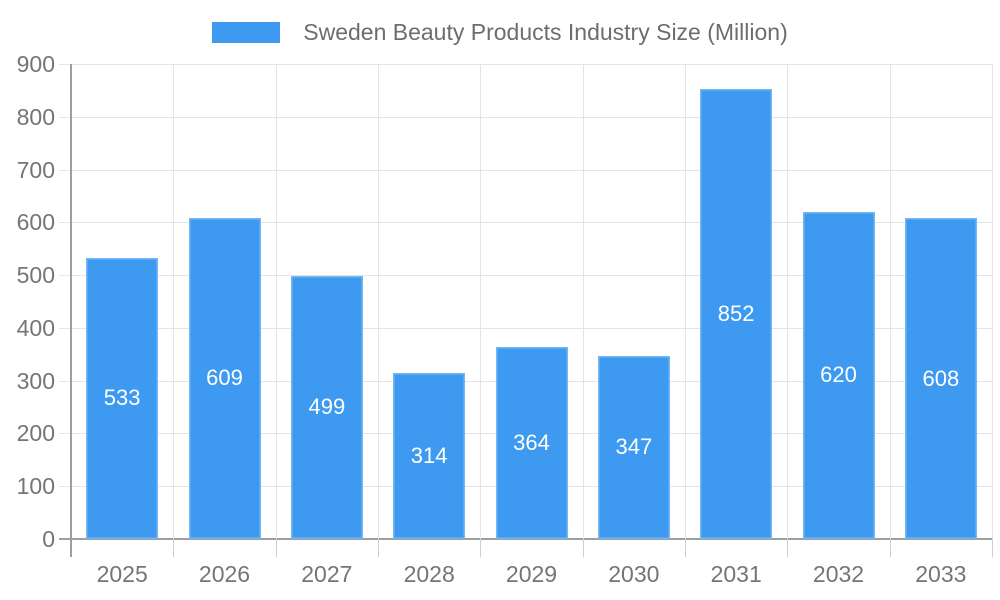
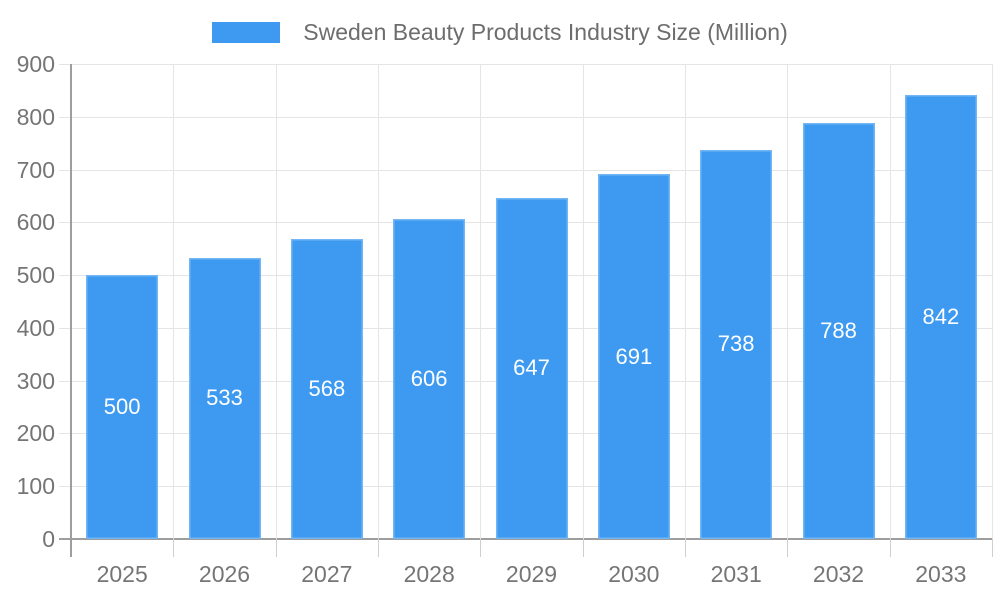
2025: 533 -> 500
2026: 609 -> 533
2027: 499 -> 568
2028: 314 -> 606
2029: 364 -> 647
2030: 347 -> 691
2031: 852 -> 738
2032: 620 -> 788
2033: 608 -> 842
